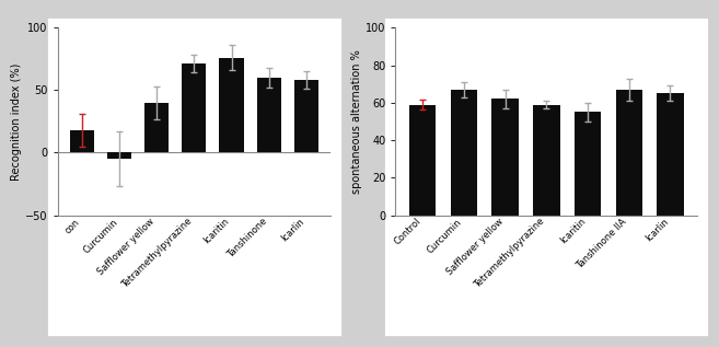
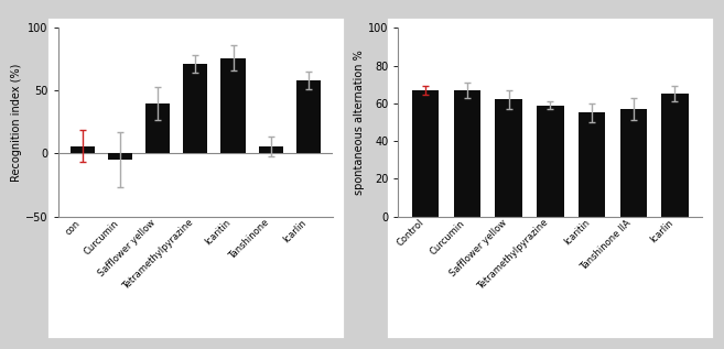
con: 18 -> 6
Tanshinone: 60 -> 6
Control: 59 -> 67
Tanshinone IIA: 67 -> 57
